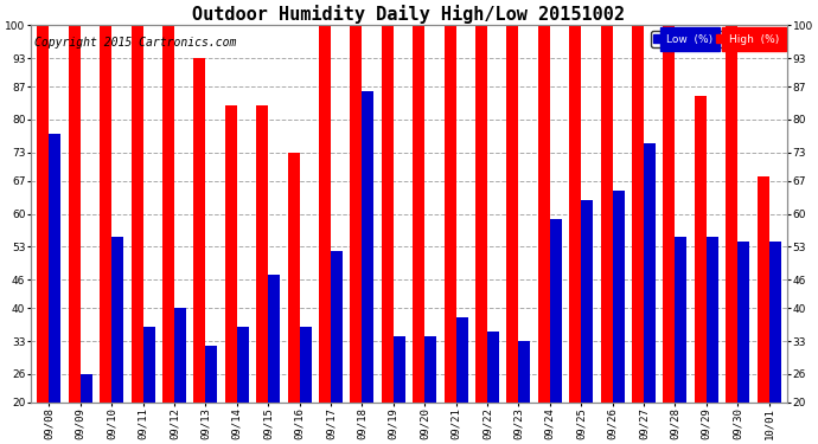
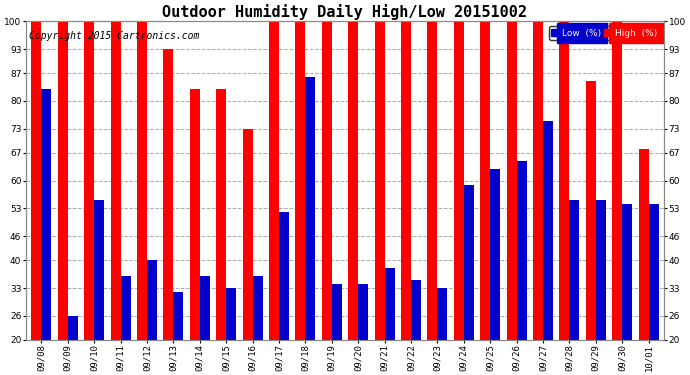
Low (%)/09/08: 77 -> 83
Low (%)/09/15: 47 -> 33
